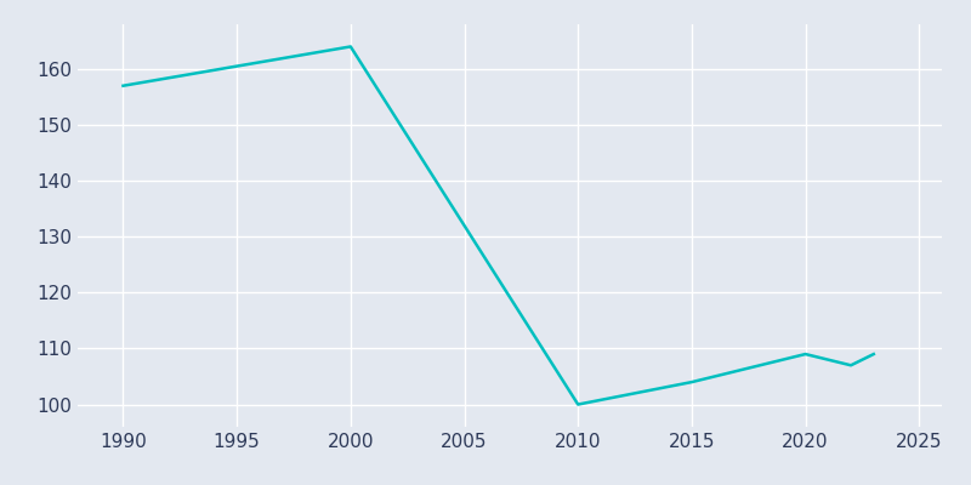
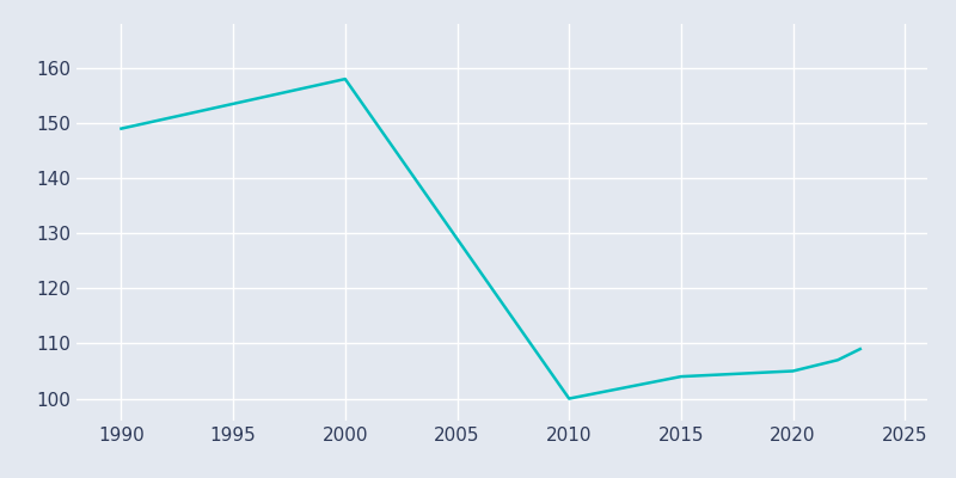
1990: 157 -> 149
2000: 164 -> 158
2020: 109 -> 105
